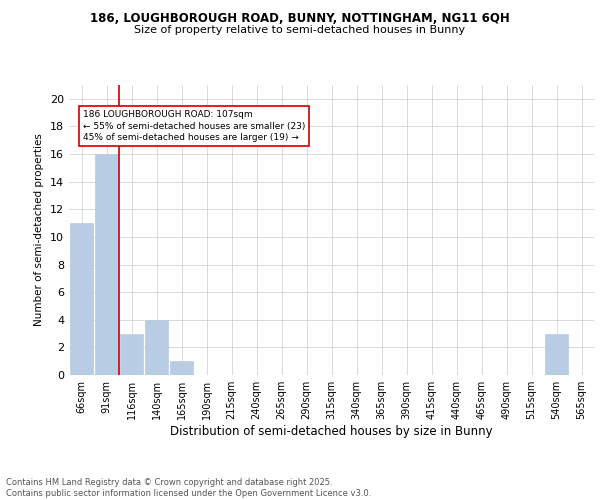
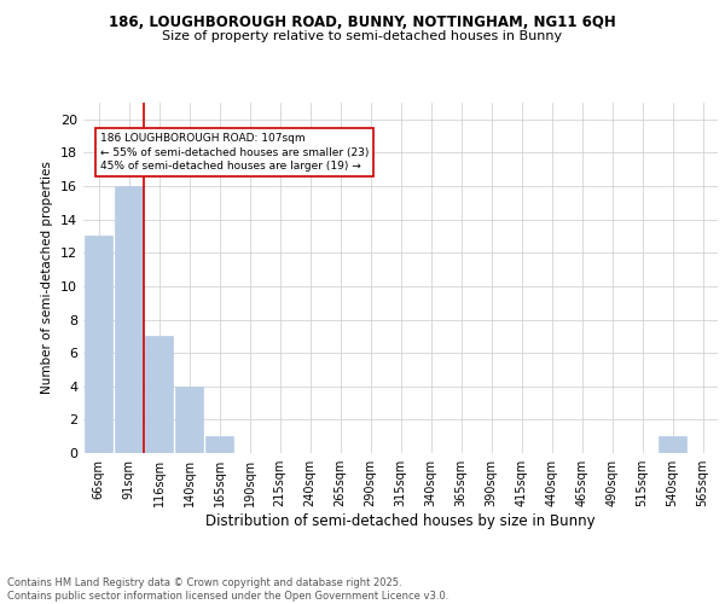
66sqm: 11 -> 13
116sqm: 3 -> 7
540sqm: 3 -> 1
